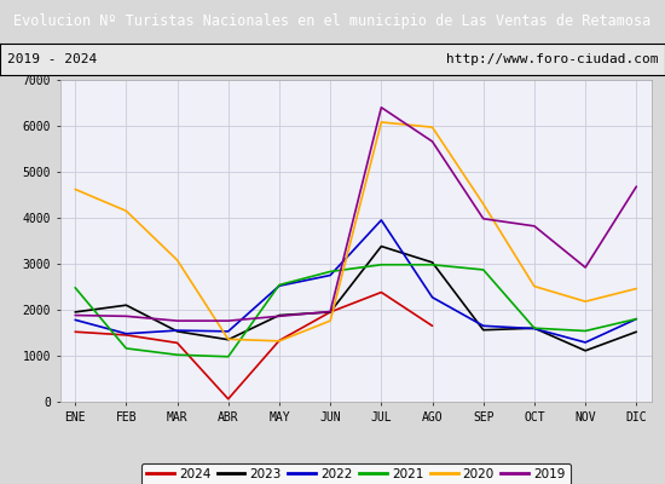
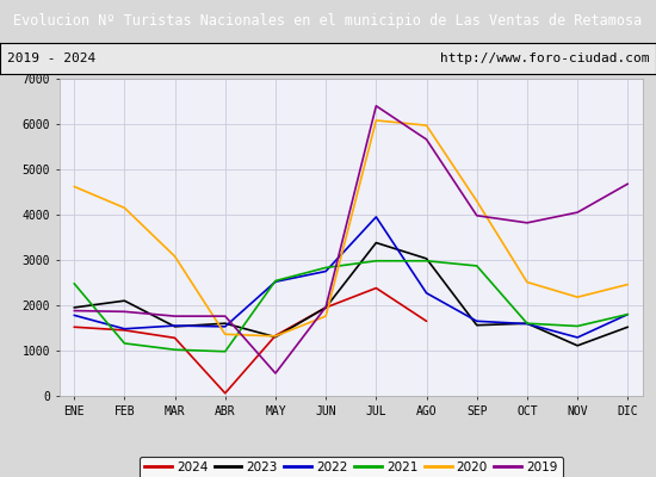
2023/ABR: 1350 -> 1600
2023/MAY: 1880 -> 1300
2019/MAY: 1860 -> 500
2019/NOV: 2920 -> 4050
